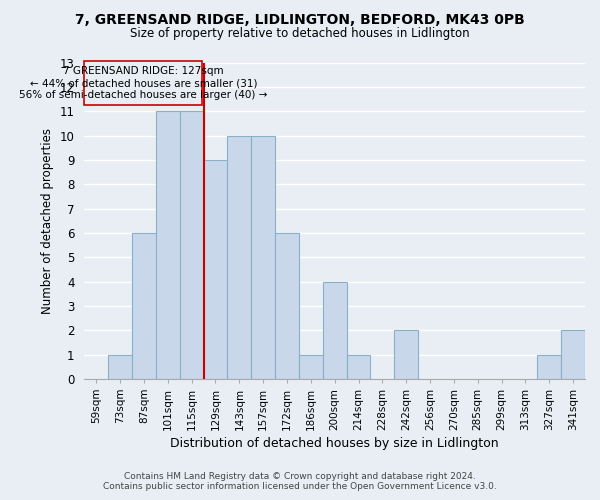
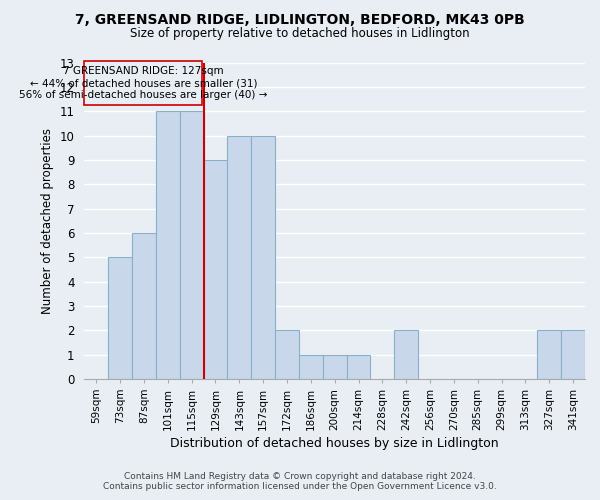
73sqm: 1 -> 5
172sqm: 6 -> 2
200sqm: 4 -> 1
327sqm: 1 -> 2
